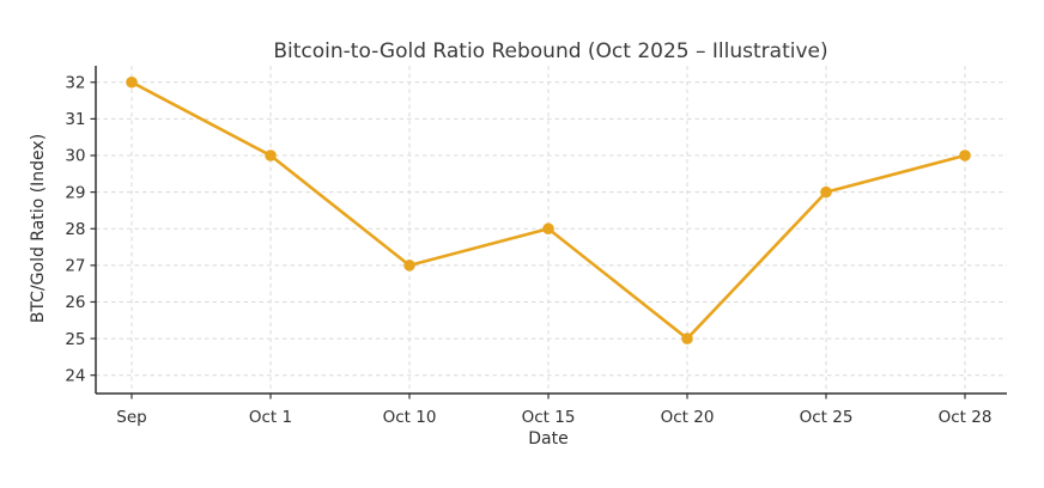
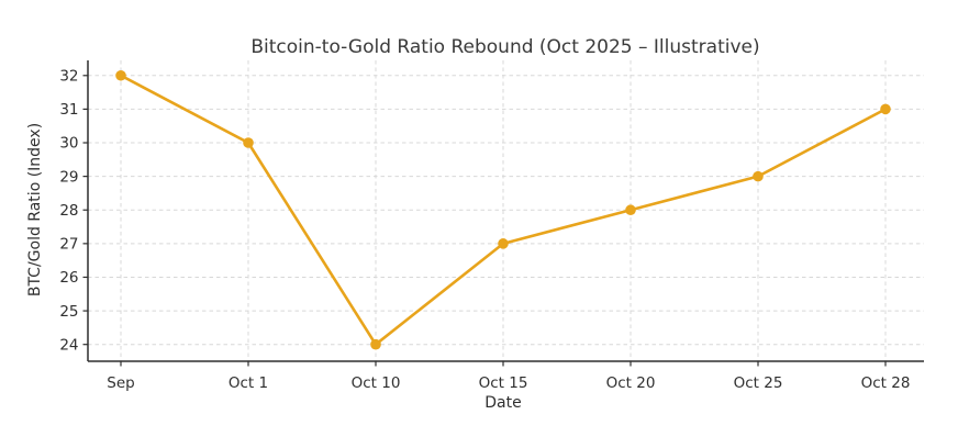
Oct 10: 27 -> 24
Oct 15: 28 -> 27
Oct 20: 25 -> 28
Oct 28: 30 -> 31
